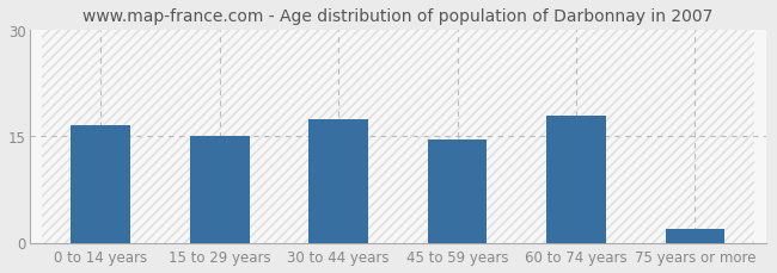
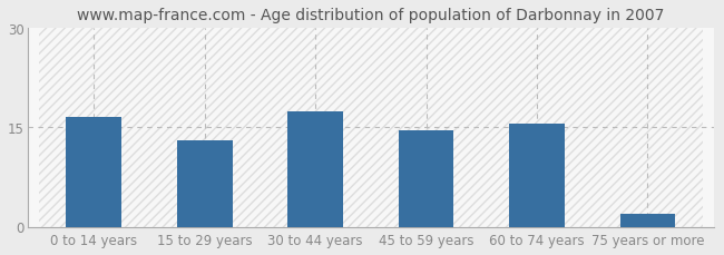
15 to 29 years: 15.0 -> 13.0
60 to 74 years: 18.0 -> 15.5
